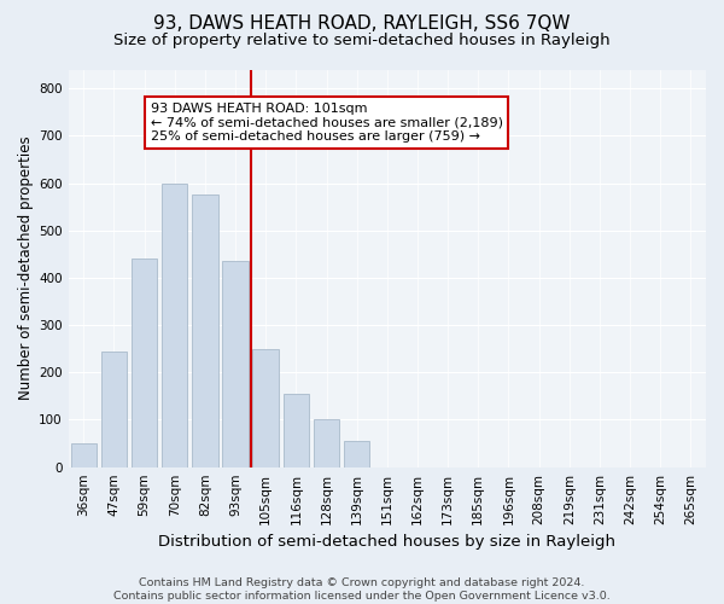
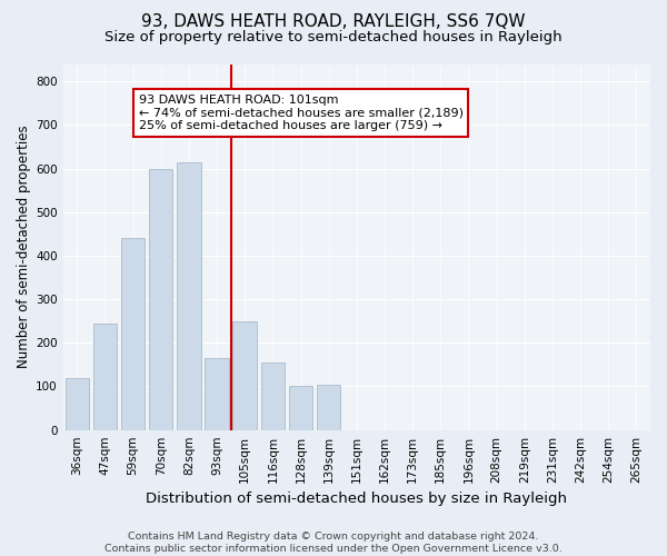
36sqm: 50 -> 120
82sqm: 575 -> 615
93sqm: 435 -> 165
139sqm: 55 -> 105
